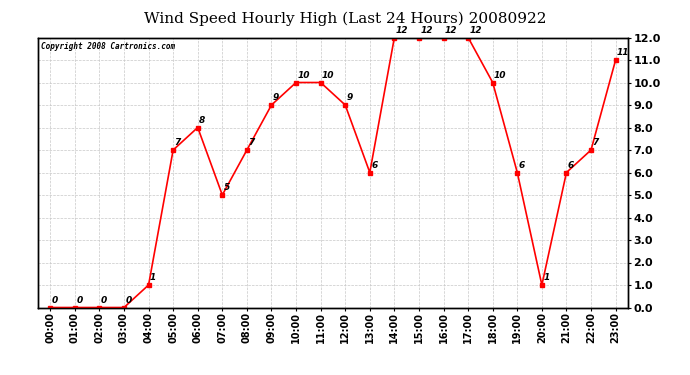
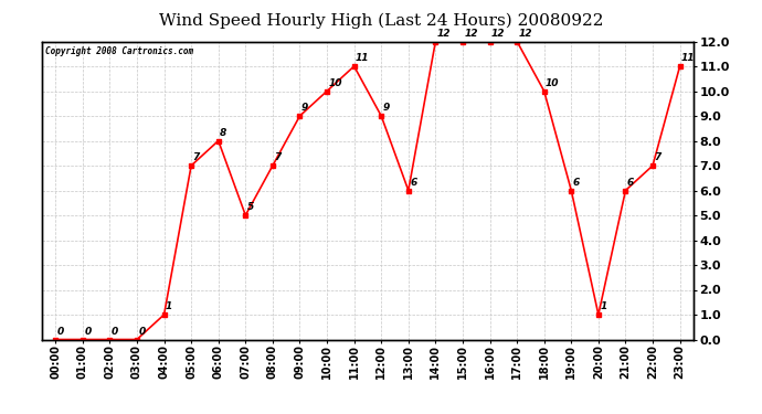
11:00: 10 -> 11
